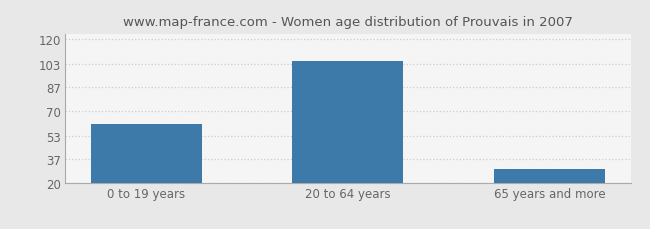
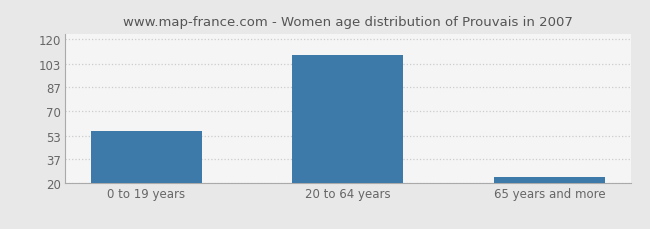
0 to 19 years: 61 -> 56
20 to 64 years: 105 -> 109
65 years and more: 30 -> 24
